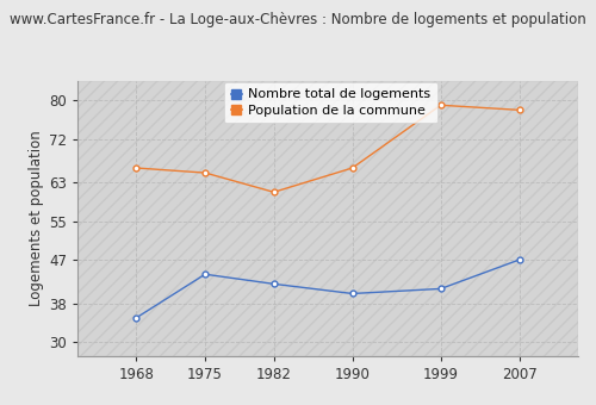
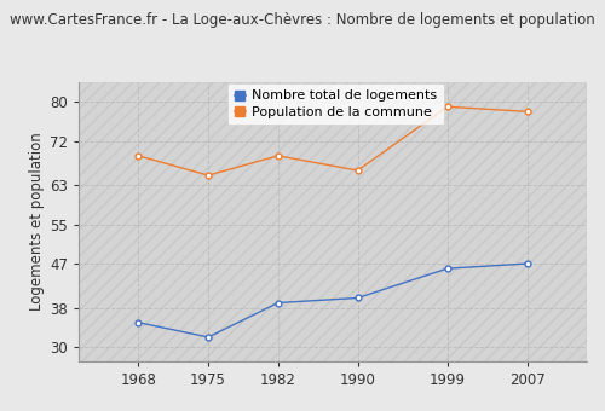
Population de la commune/1968: 66 -> 69
Nombre total de logements/1975: 44 -> 32
Nombre total de logements/1982: 42 -> 39
Population de la commune/1982: 61 -> 69
Nombre total de logements/1999: 41 -> 46
